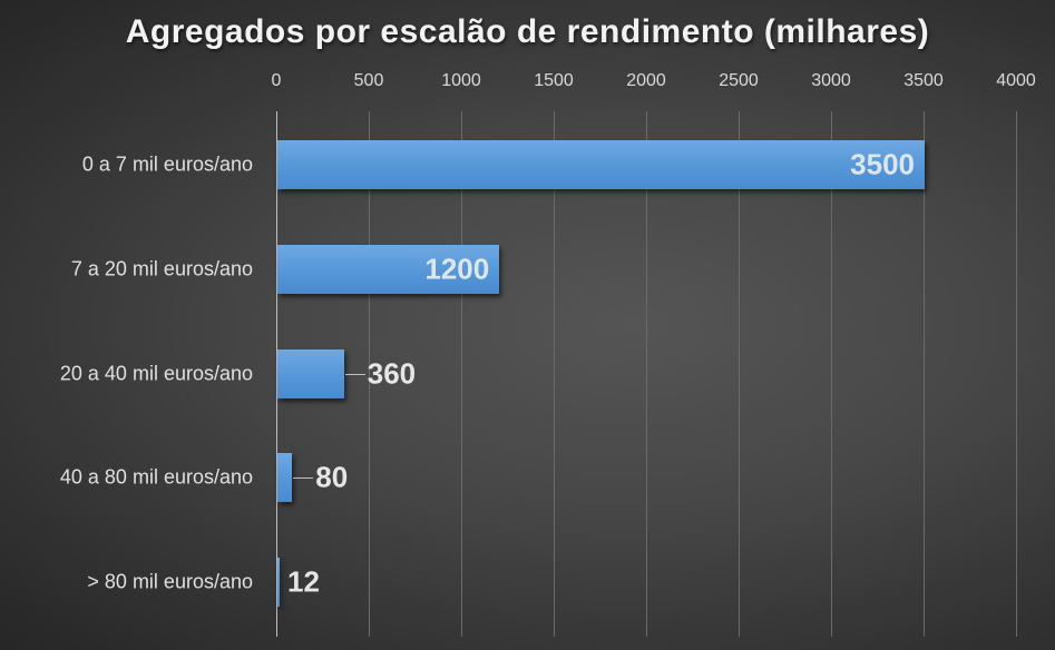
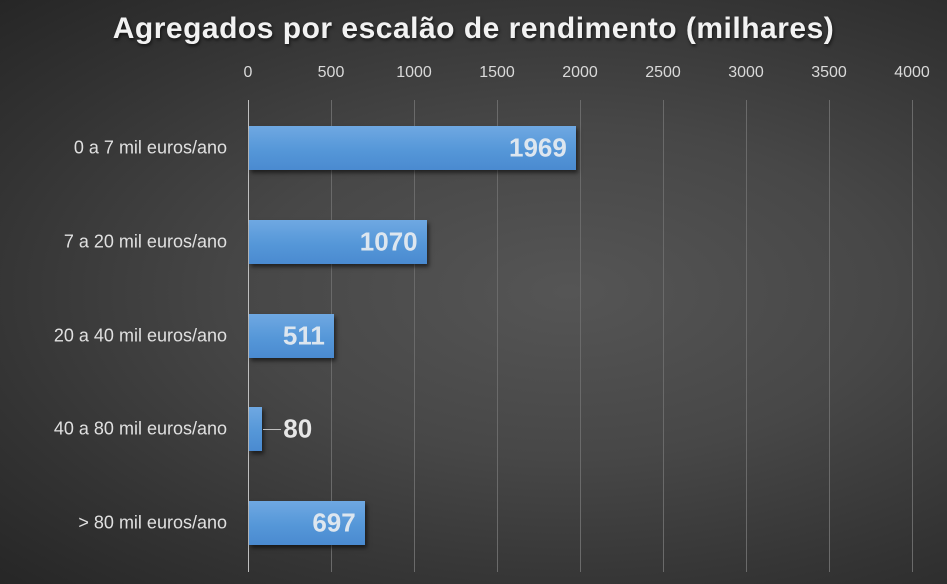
0 a 7 mil euros/ano: 3500 -> 1969
7 a 20 mil euros/ano: 1200 -> 1070
20 a 40 mil euros/ano: 360 -> 511
> 80 mil euros/ano: 12 -> 697
